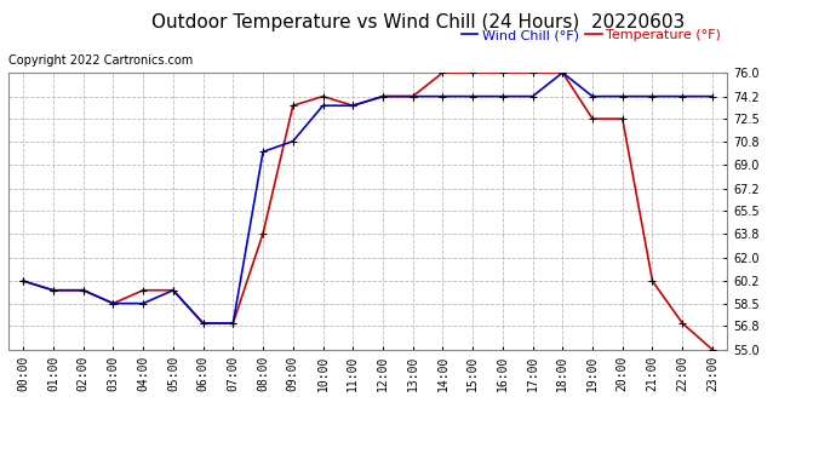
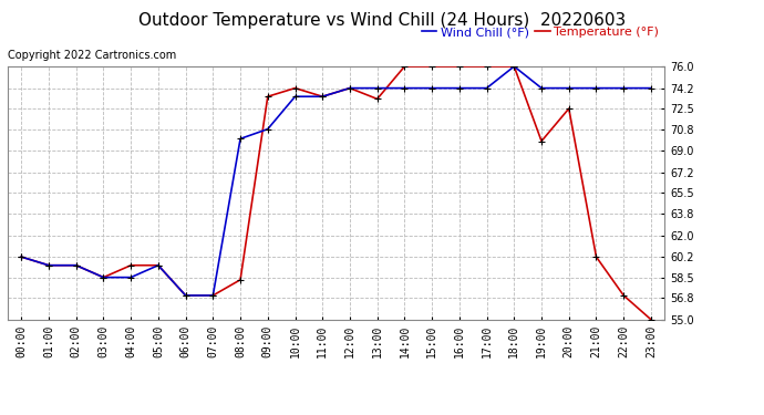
Temperature (°F)/08:00: 63.8 -> 58.3
Temperature (°F)/13:00: 74.2 -> 73.3
Temperature (°F)/19:00: 72.5 -> 69.8
